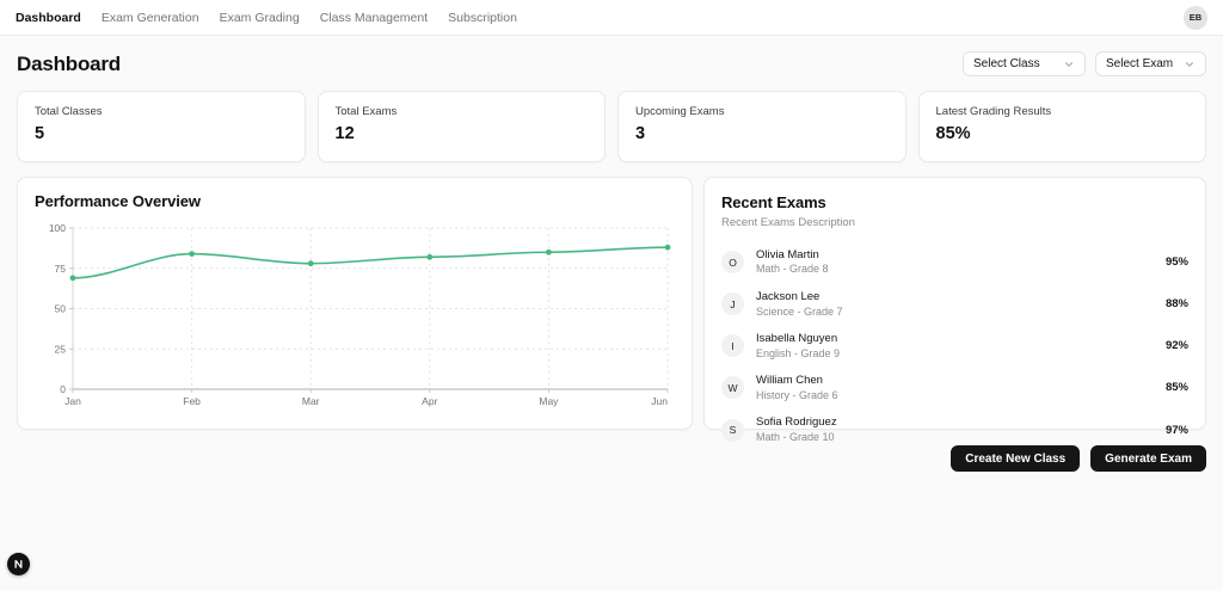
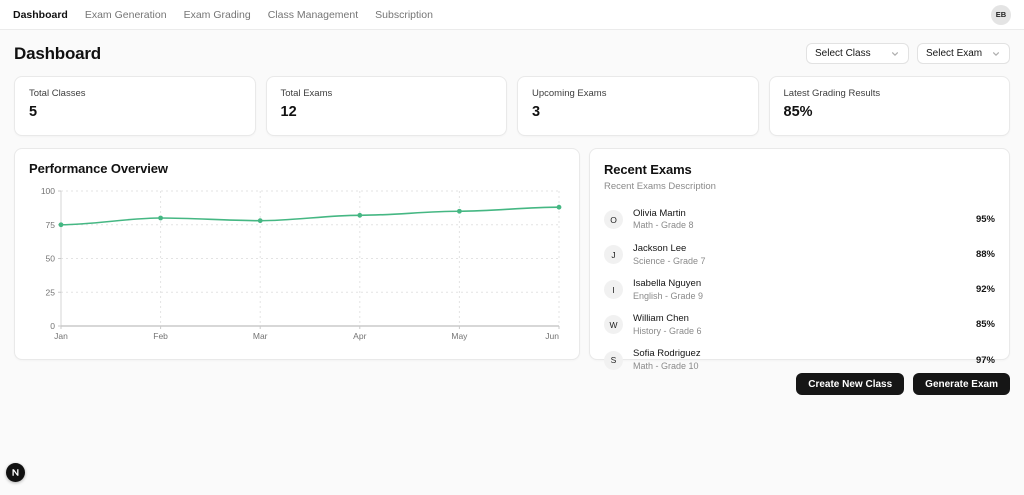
Jan: 69 -> 75
Feb: 84 -> 80
